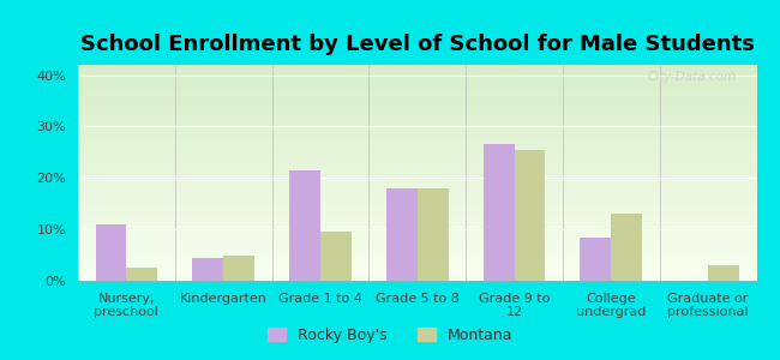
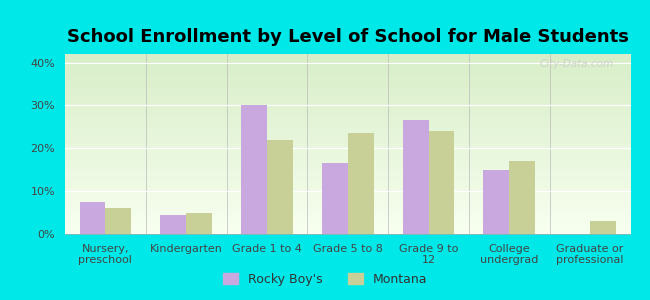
Rocky Boy's/Nursery, preschool: 11.0% -> 7.5%
Montana/Nursery, preschool: 2.5% -> 6.0%
Rocky Boy's/Grade 1 to 4: 21.5% -> 30.0%
Montana/Grade 1 to 4: 9.5% -> 22.0%
Rocky Boy's/Grade 5 to 8: 18.0% -> 16.5%
Montana/Grade 5 to 8: 18.0% -> 23.5%
Montana/Grade 9 to 12: 25.5% -> 24.0%
Rocky Boy's/College undergrad: 8.5% -> 15.0%
Montana/College undergrad: 13.0% -> 17.0%
